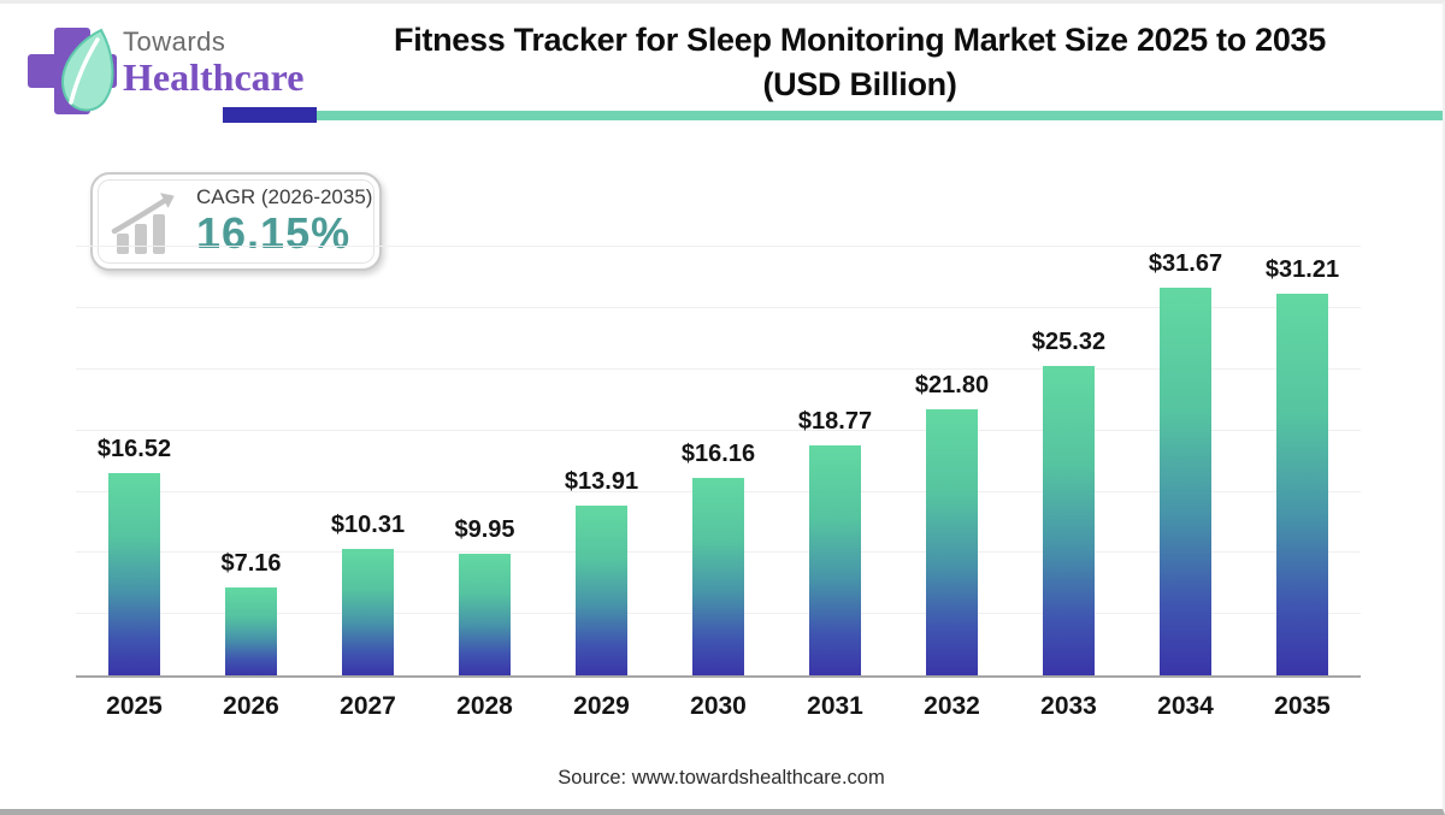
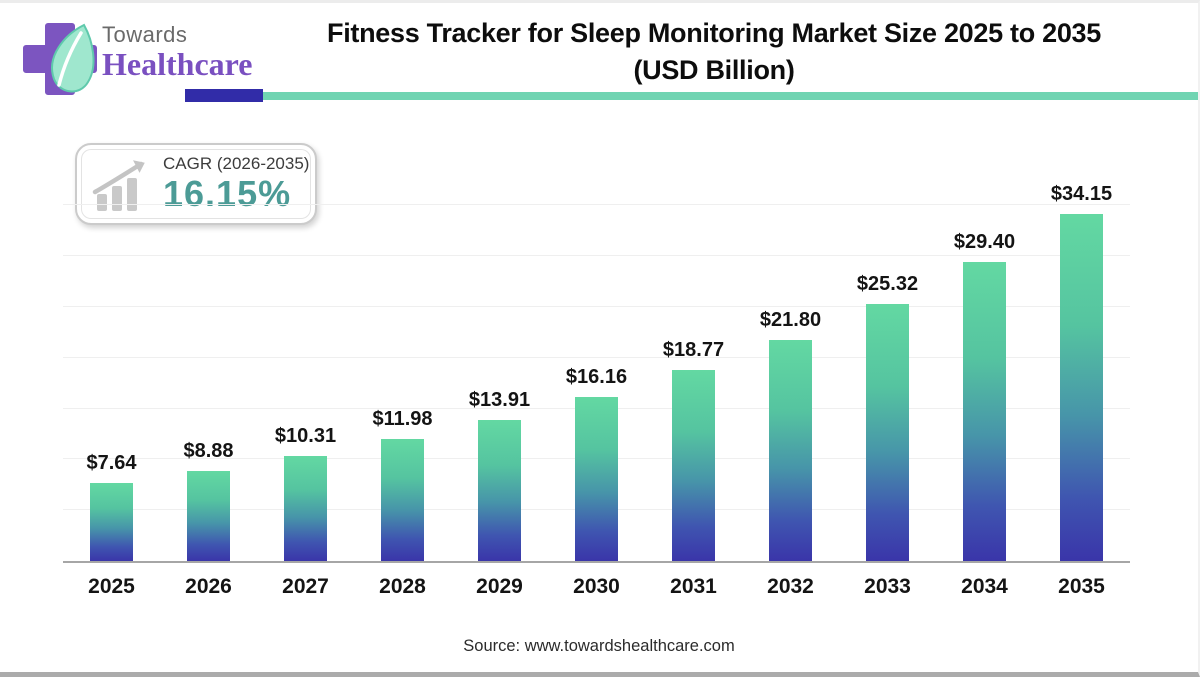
2025: $16.52 -> $7.64
2026: $7.16 -> $8.88
2028: $9.95 -> $11.98
2034: $31.67 -> $29.40
2035: $31.21 -> $34.15
